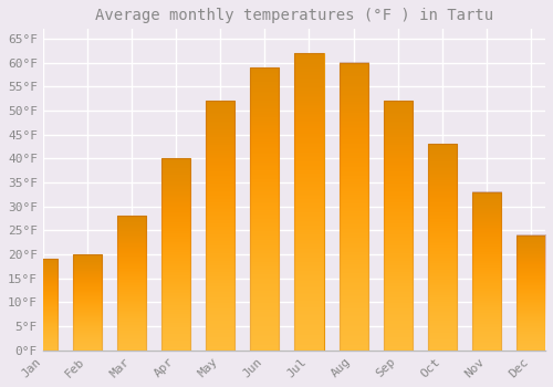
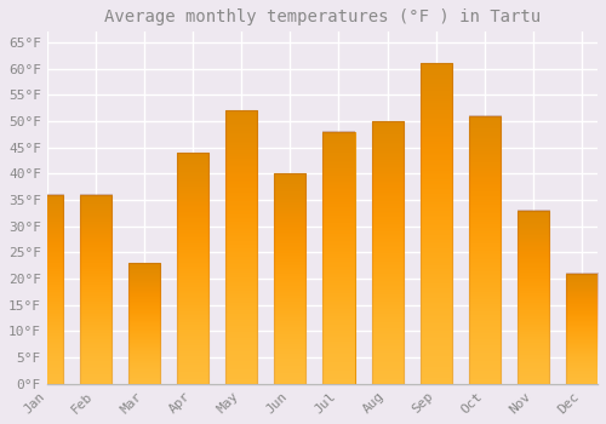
Jan: 19°F -> 36°F
Feb: 20°F -> 36°F
Mar: 28°F -> 23°F
Apr: 40°F -> 44°F
Jun: 59°F -> 40°F
Jul: 62°F -> 48°F
Aug: 60°F -> 50°F
Sep: 52°F -> 61°F
Oct: 43°F -> 51°F
Dec: 24°F -> 21°F
